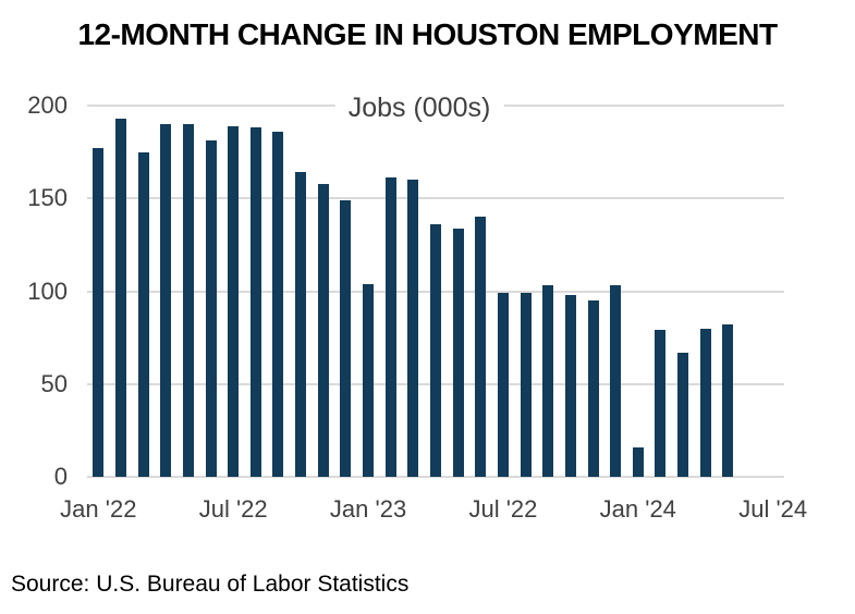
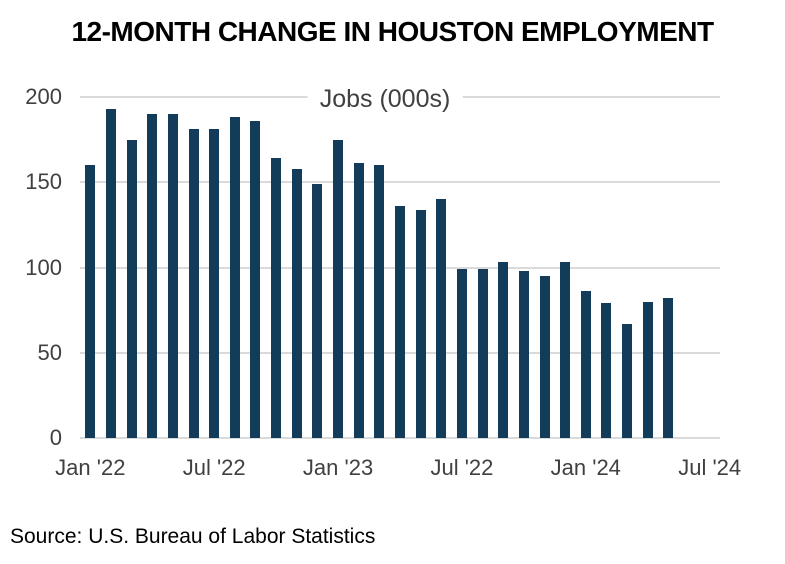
Jan '22: 177 -> 160
Jul '22: 189 -> 181
Jan '23: 104 -> 175
Jan '24: 16 -> 86
